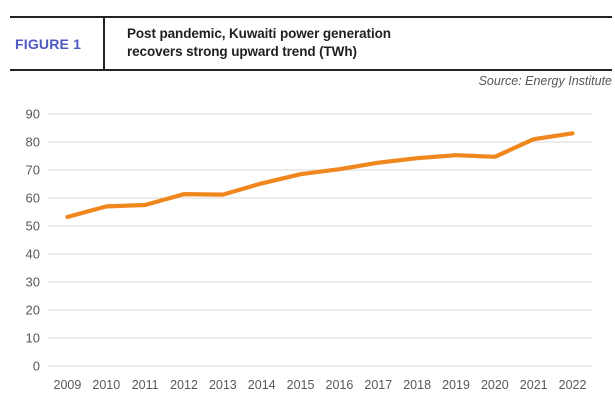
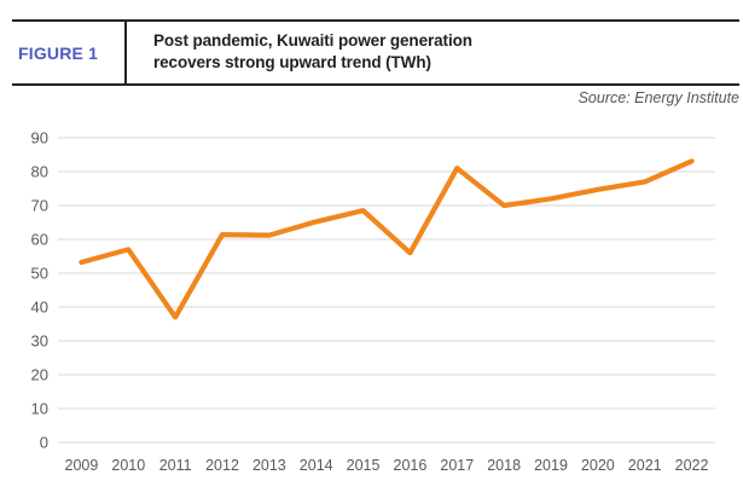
2011: 58 -> 37
2016: 70 -> 56
2017: 73 -> 81
2018: 74 -> 70
2019: 75 -> 72
2021: 81 -> 77
